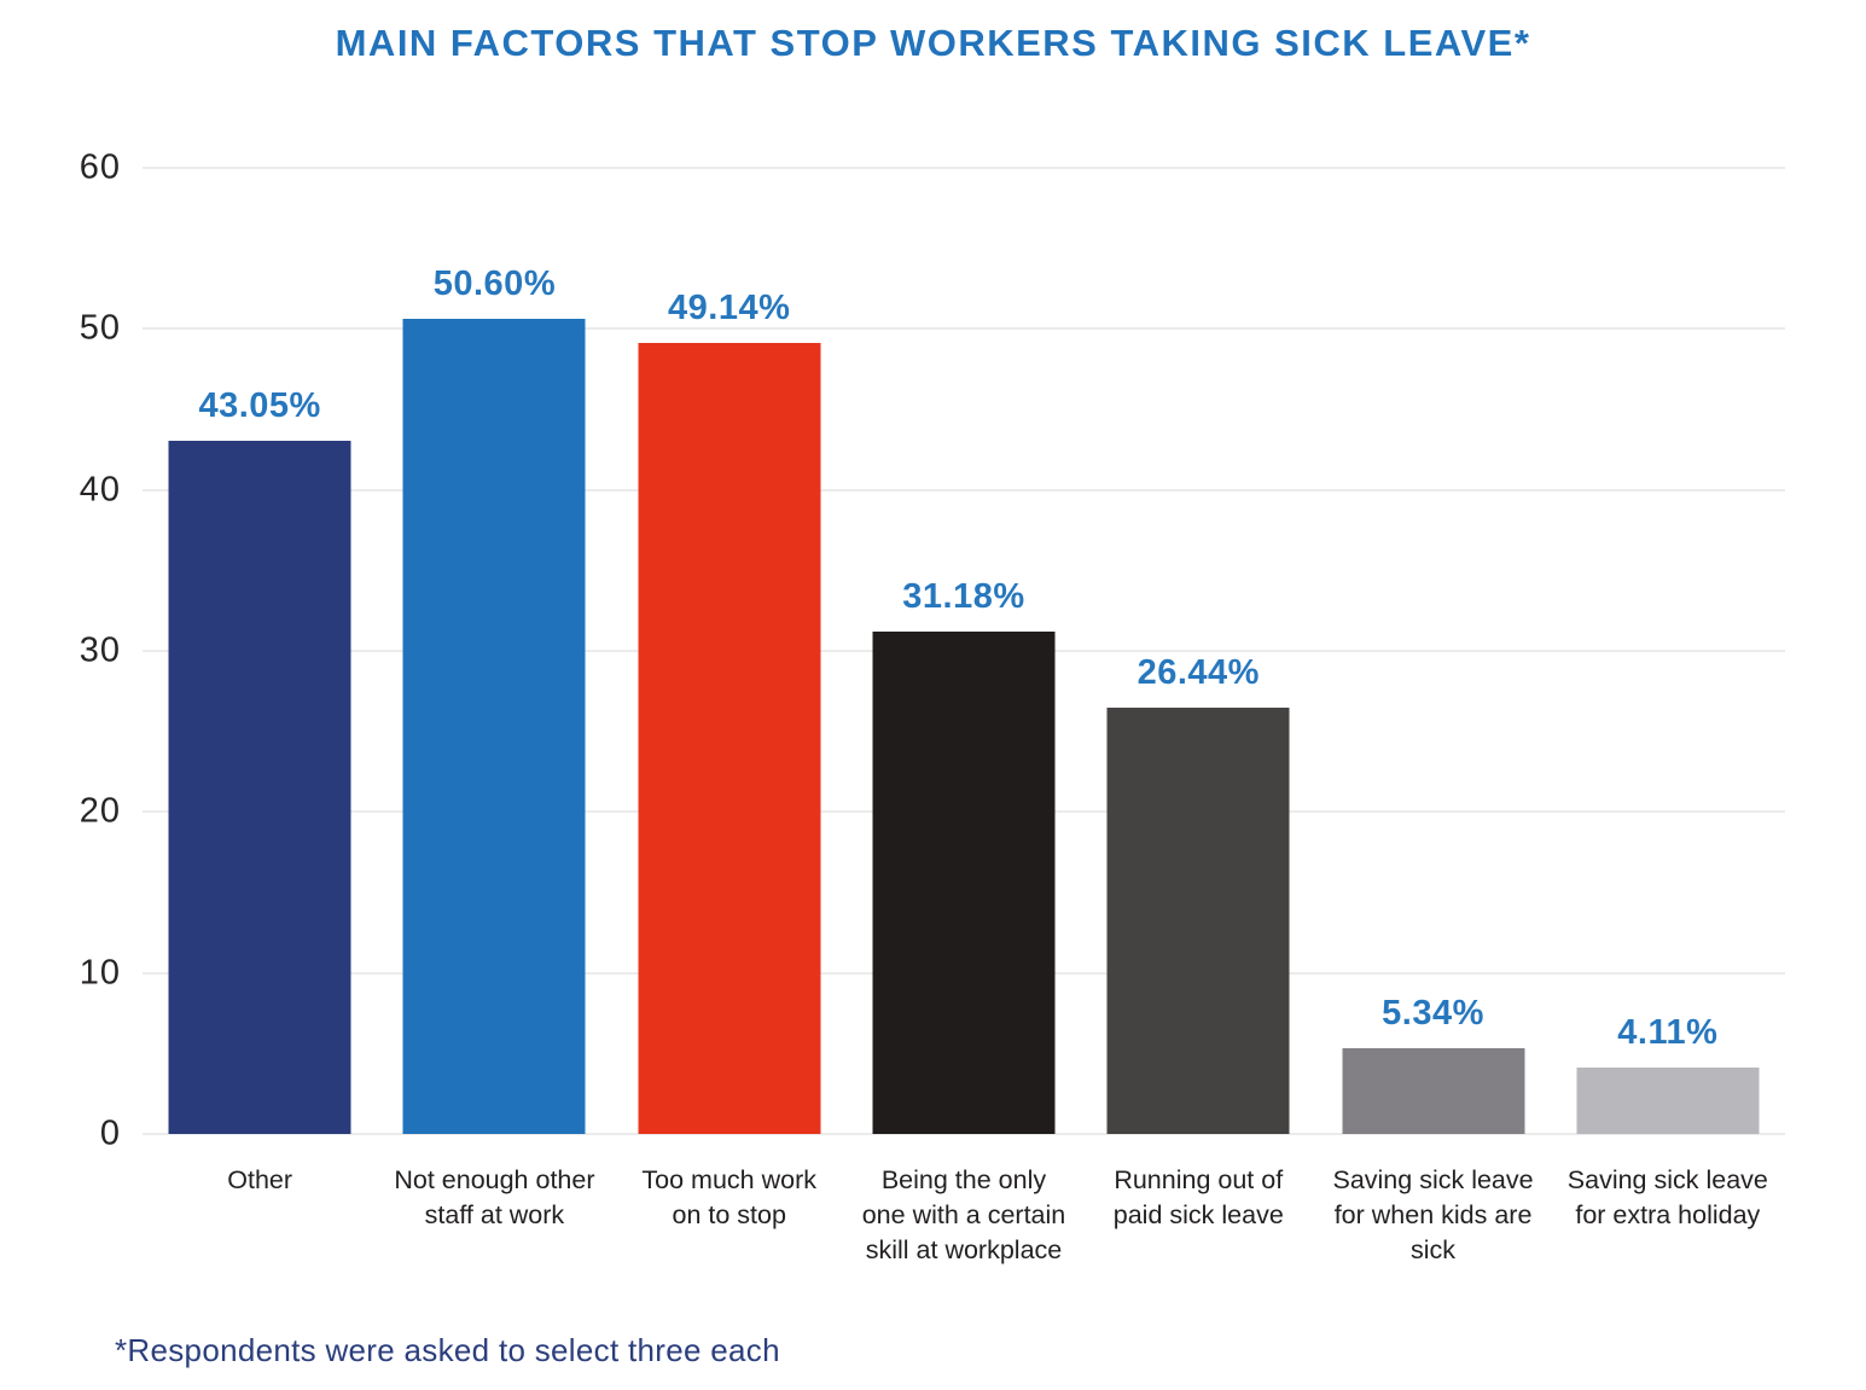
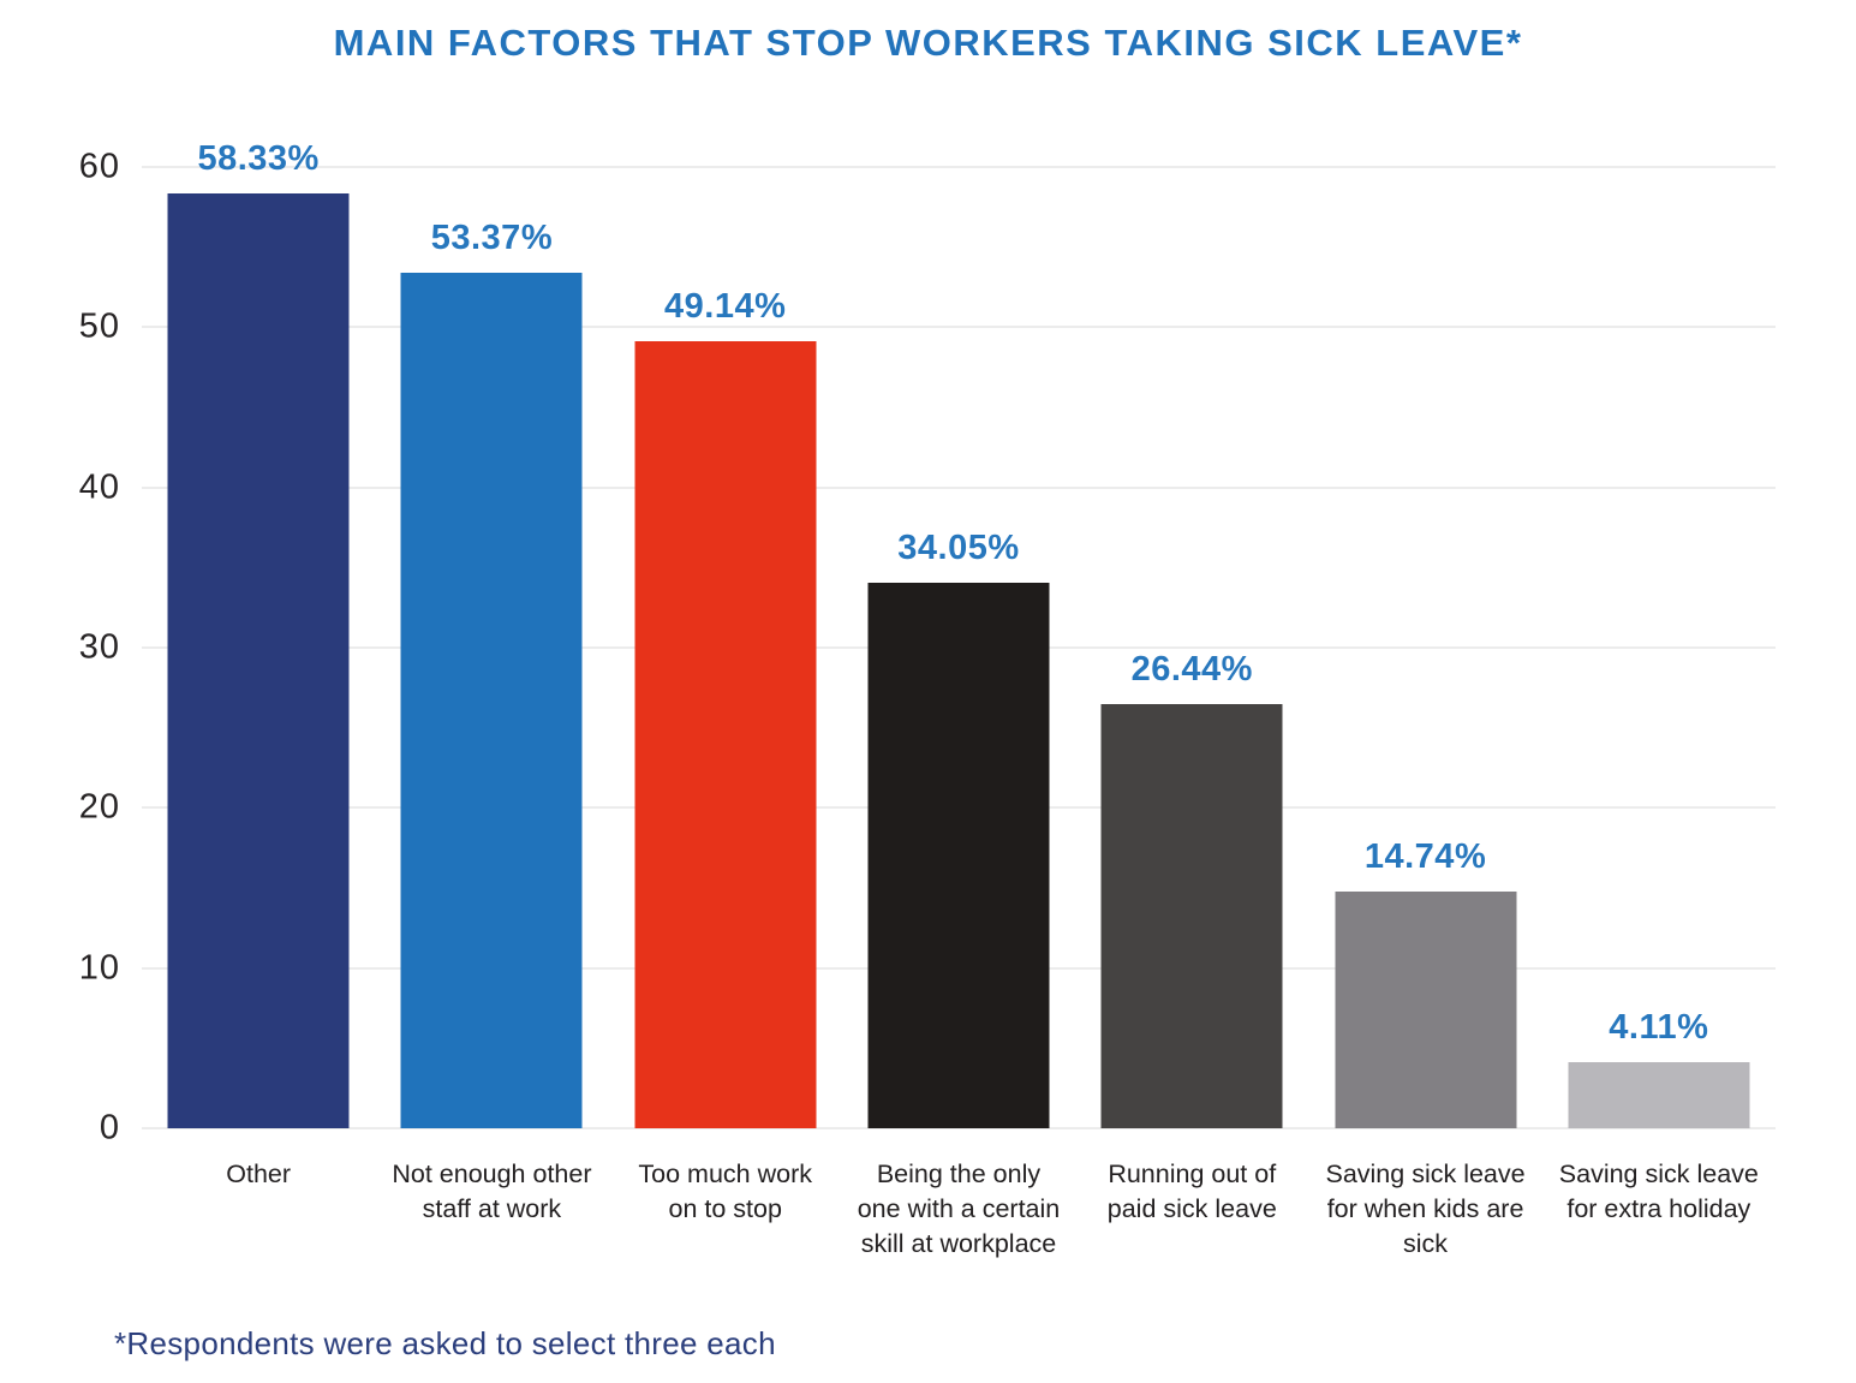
Other: 43.05% -> 58.33%
Not enough other staff at work: 50.60% -> 53.37%
Being the only one with a certain skill at workplace: 31.18% -> 34.05%
Saving sick leave for when kids are sick: 5.34% -> 14.74%
